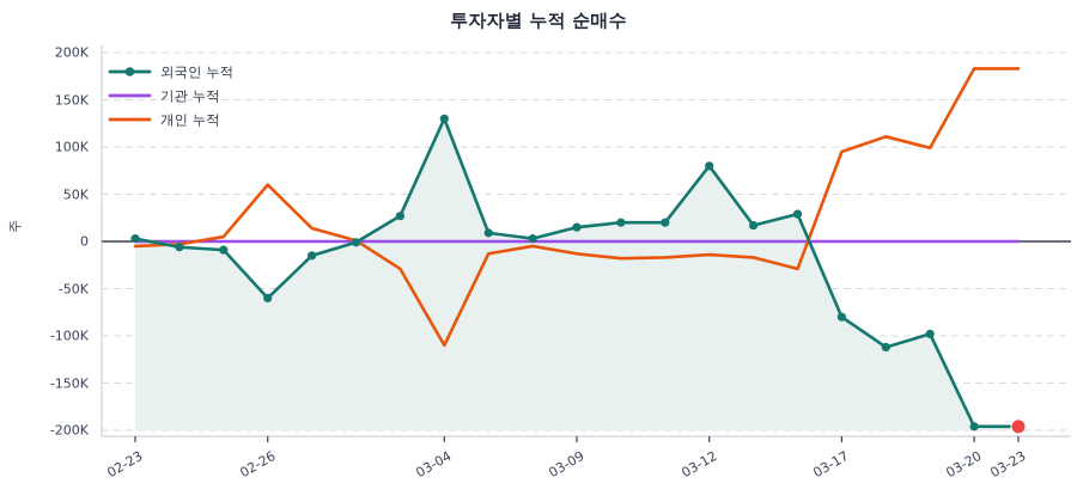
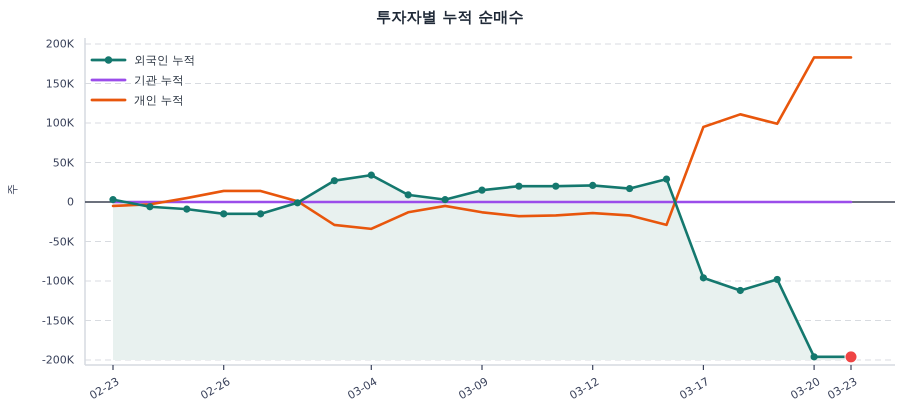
외국인 누적/02-26: -60K -> -20K
개인 누적/02-26: 60K -> 10K
외국인 누적/03-04: 130K -> 30K
개인 누적/03-04: -110K -> -30K
외국인 누적/03-12: 80K -> 20K
외국인 누적/03-17: -80K -> -100K
